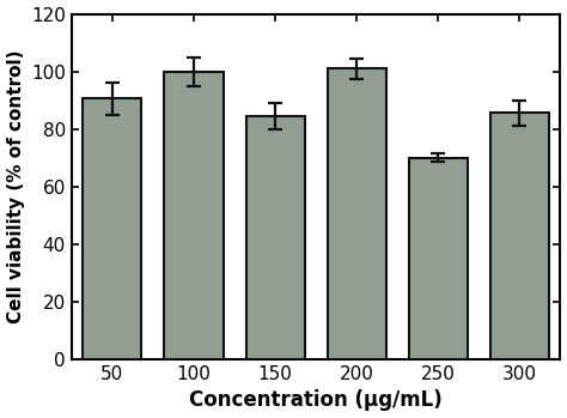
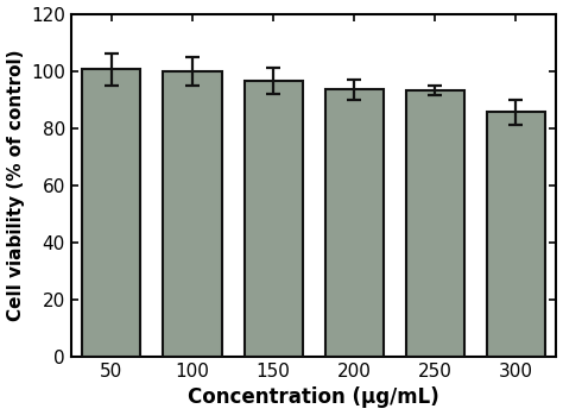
50: 90.5 -> 100.5
150: 84.5 -> 96.5
200: 101.0 -> 93.5
250: 70.0 -> 93.2
